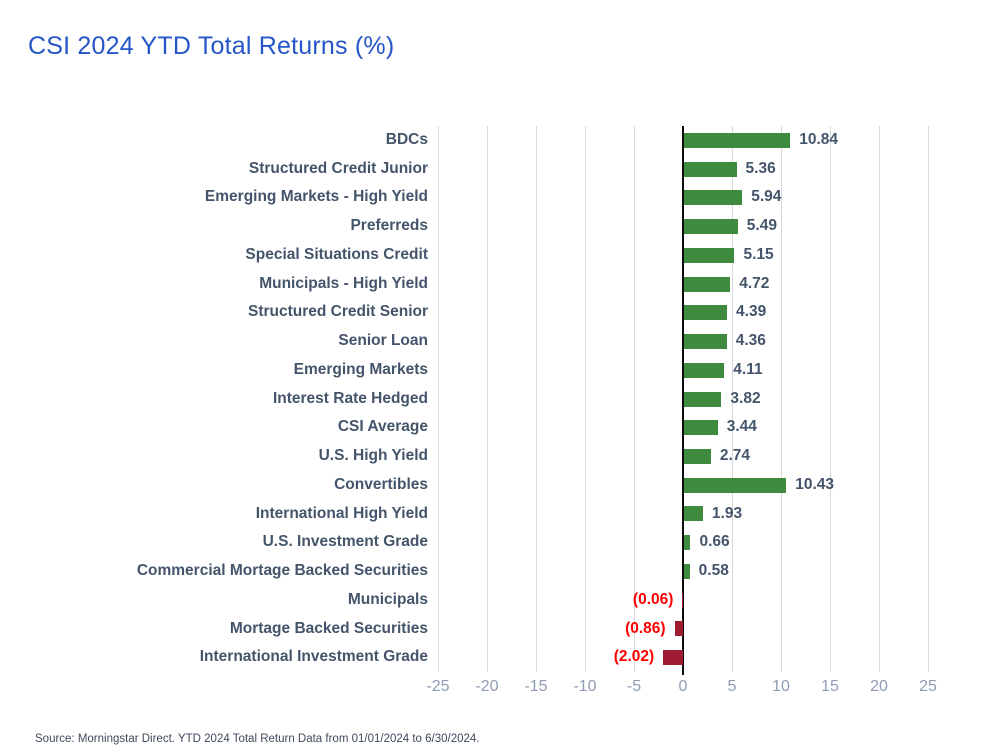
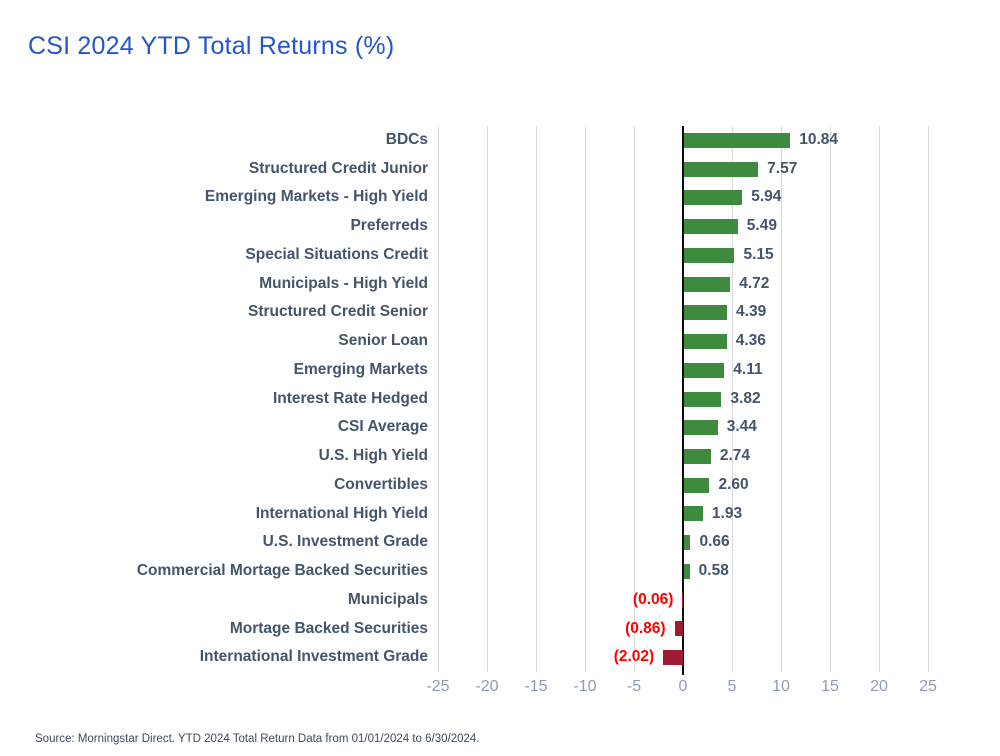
Structured Credit Junior: 5.36 -> 7.57
Convertibles: 10.43 -> 2.60
